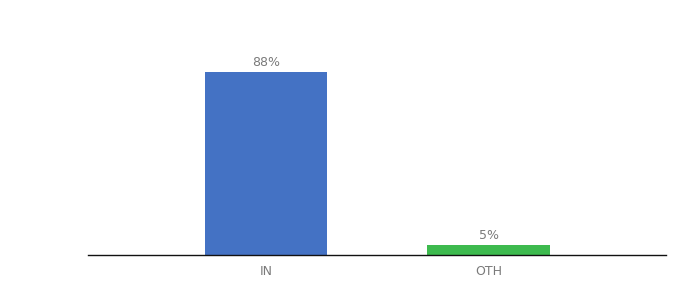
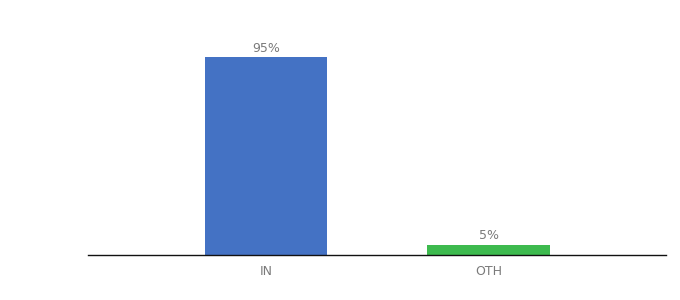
IN: 88% -> 95%
